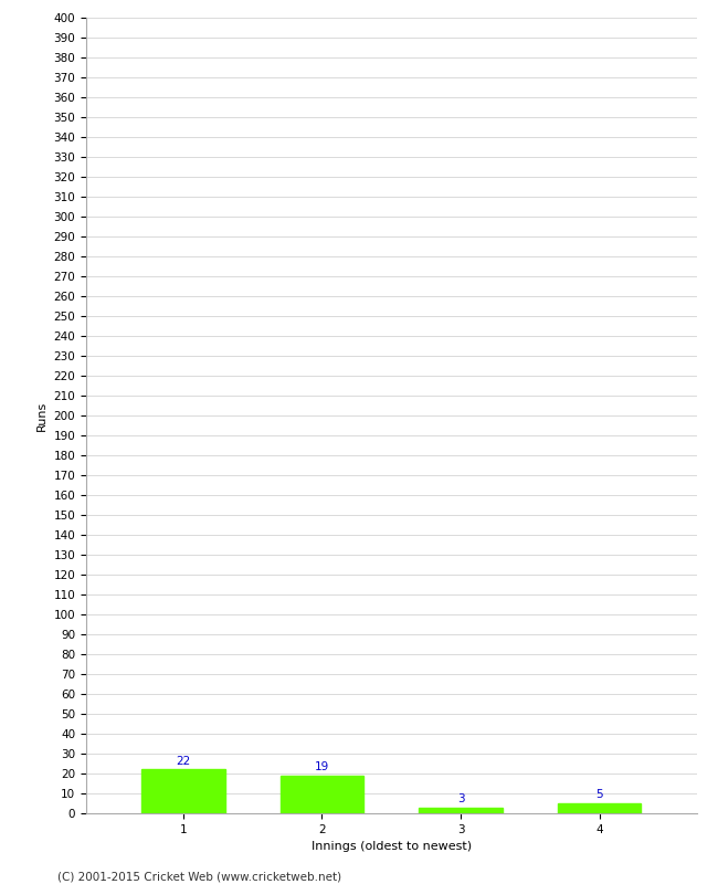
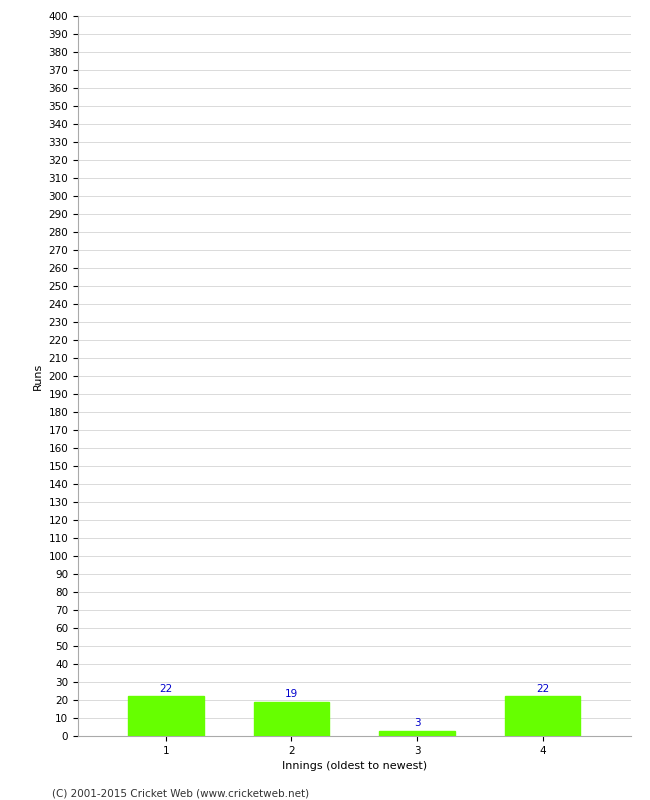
4: 5 -> 22
